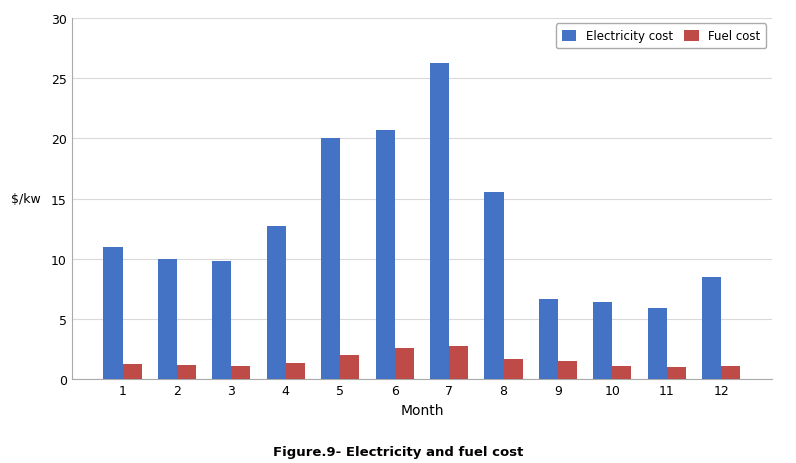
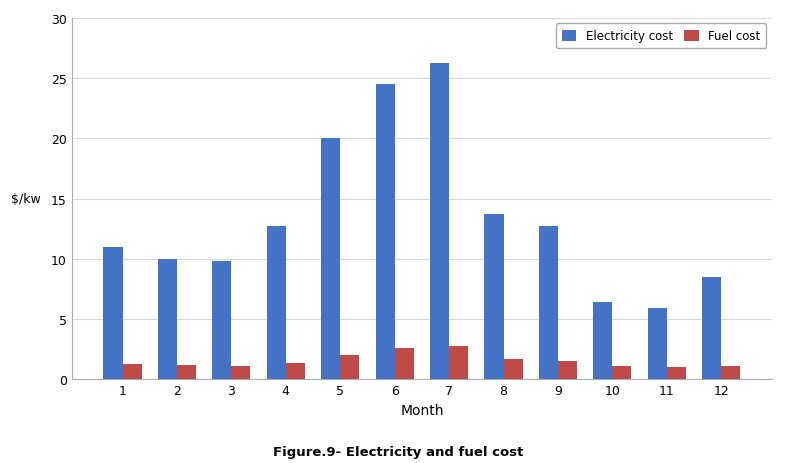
Electricity cost/6: 20.7 -> 24.5
Electricity cost/8: 15.5 -> 13.7
Electricity cost/9: 6.7 -> 12.7
